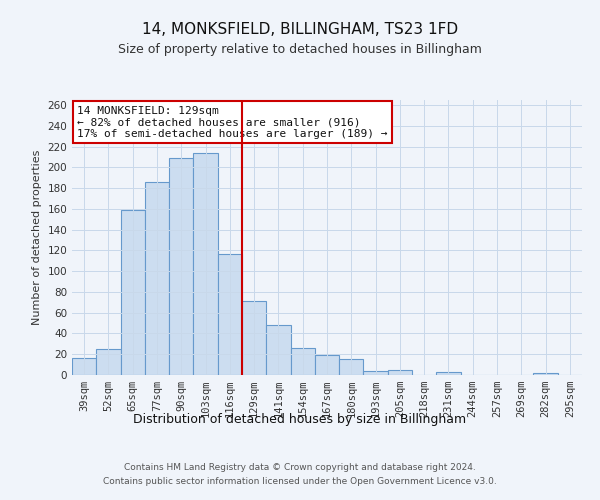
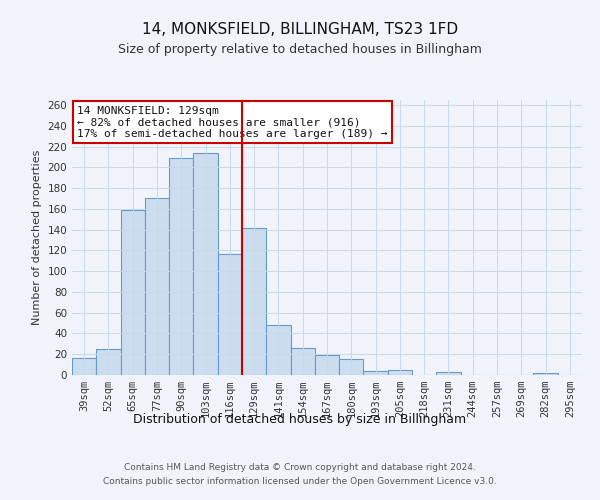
77sqm: 186 -> 171
129sqm: 71 -> 142
